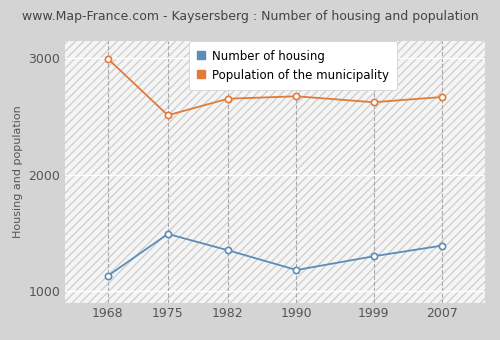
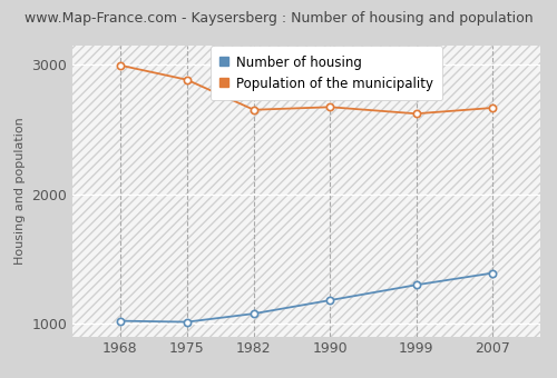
Number of housing/1968: 1130 -> 1020
Number of housing/1975: 1490 -> 1010
Population of the municipality/1975: 2510 -> 2880
Number of housing/1982: 1350 -> 1080
